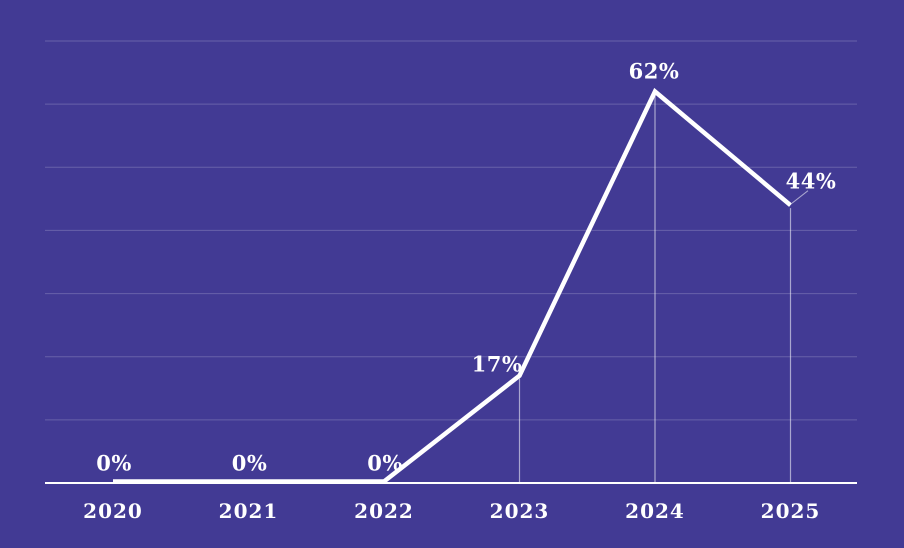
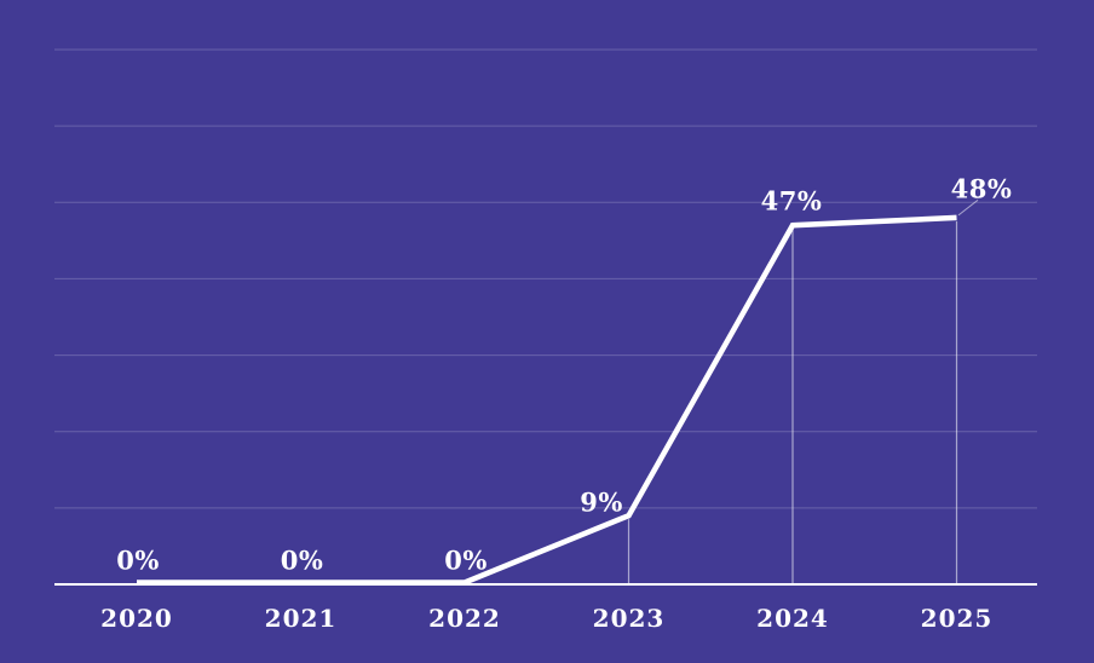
2023: 17% -> 9%
2024: 62% -> 47%
2025: 44% -> 48%
